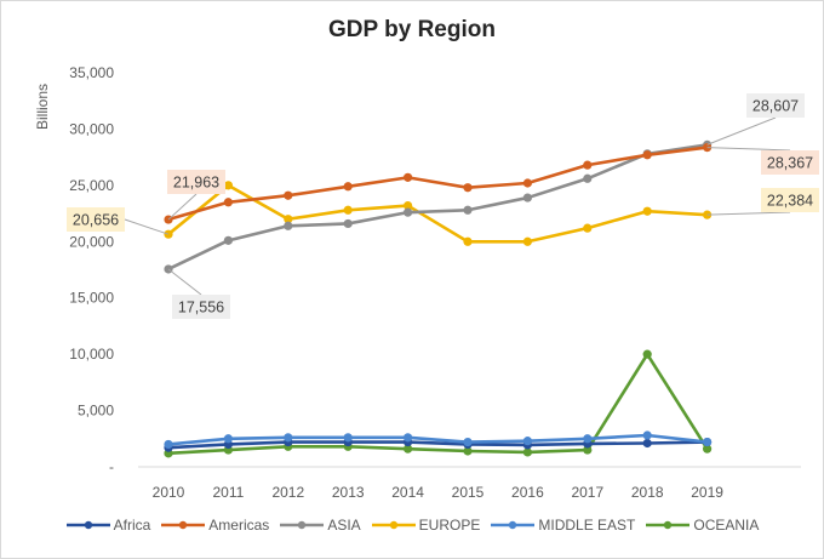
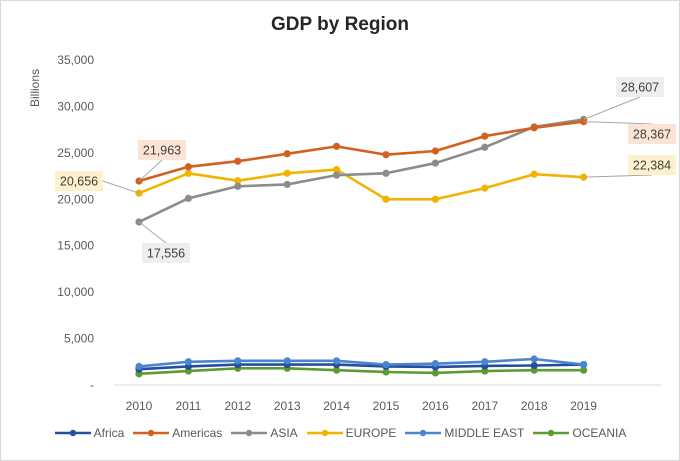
EUROPE/2011: 25000 -> 23000
OCEANIA/2018: 10000 -> 2000
